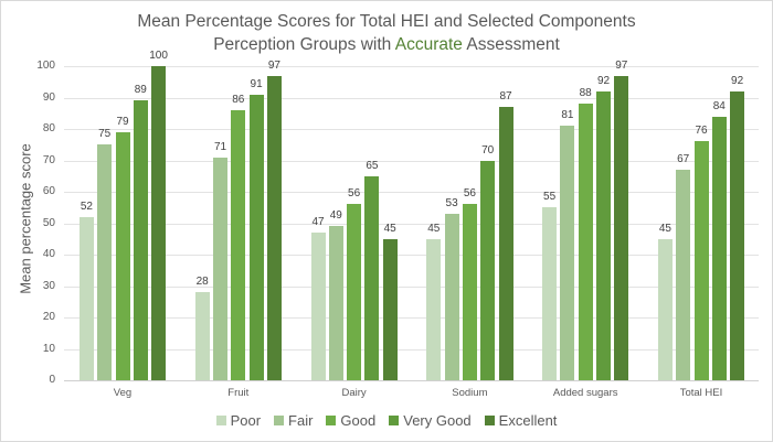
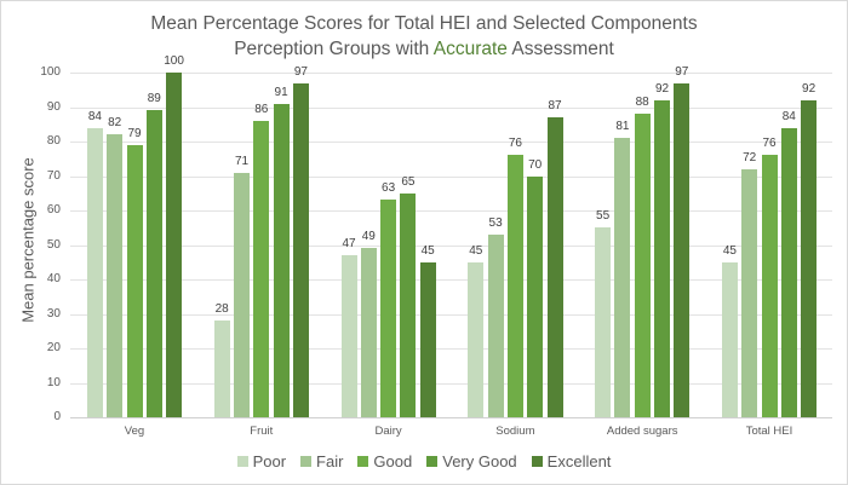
Poor/Veg: 52 -> 84
Fair/Veg: 75 -> 82
Good/Dairy: 56 -> 63
Good/Sodium: 56 -> 76
Fair/Total HEI: 67 -> 72
